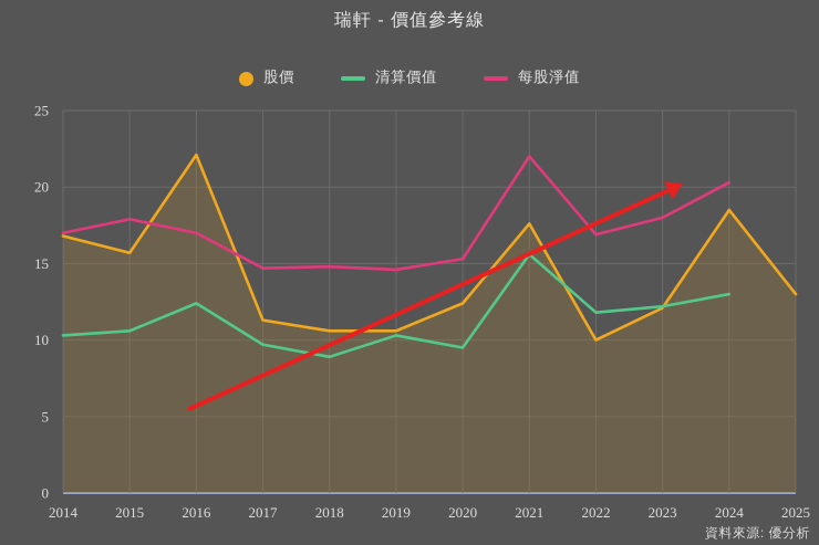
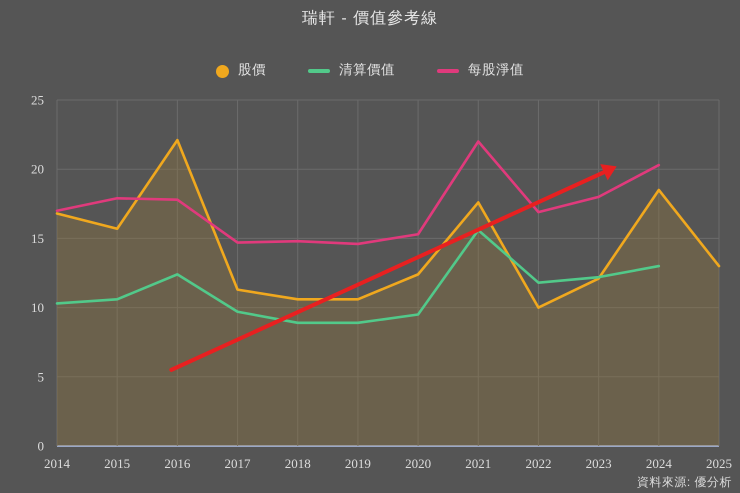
每股淨值/2016: 17.0 -> 17.8
清算價值/2019: 10.3 -> 8.9
